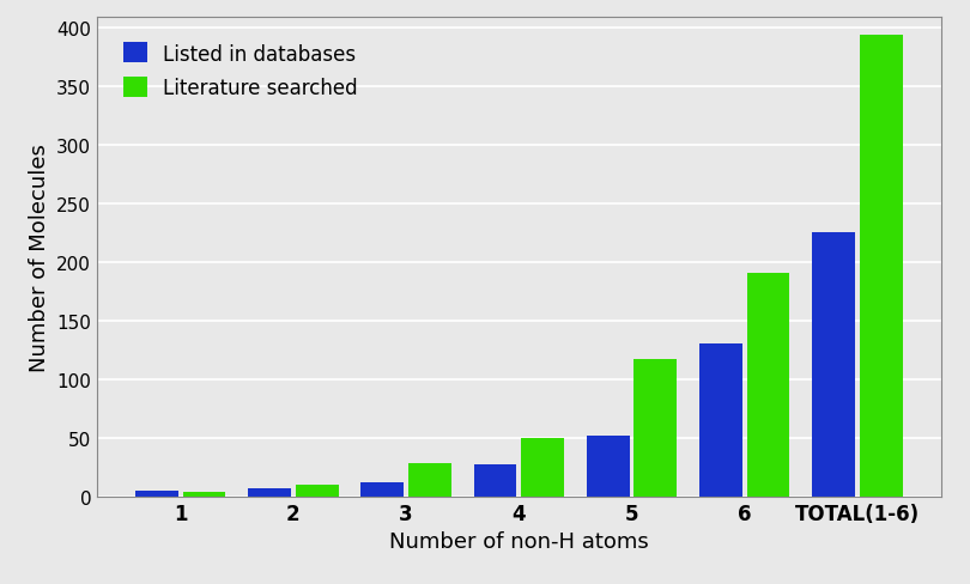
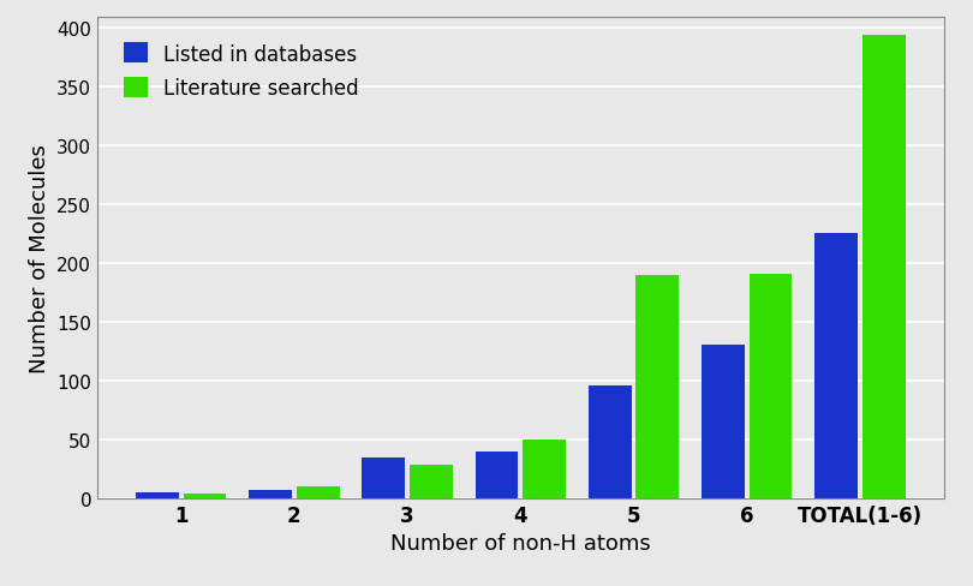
Listed in databases/3: 12 -> 34
Listed in databases/4: 27 -> 40
Listed in databases/5: 52 -> 96
Literature searched/5: 117 -> 190
